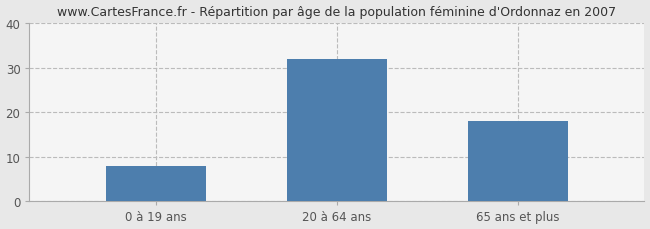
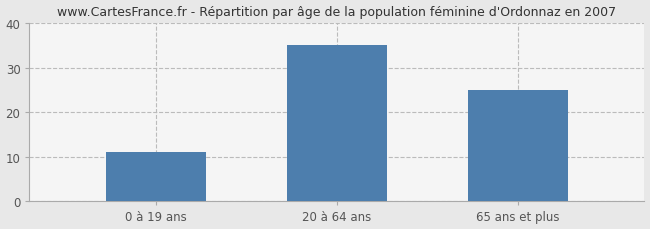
0 à 19 ans: 8 -> 11
20 à 64 ans: 32 -> 35
65 ans et plus: 18 -> 25
